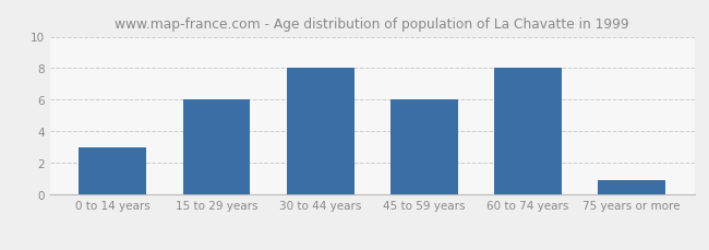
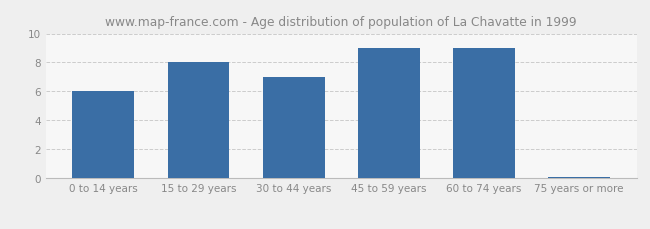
0 to 14 years: 3.0 -> 6.0
15 to 29 years: 6.0 -> 8.0
30 to 44 years: 8.0 -> 7.0
45 to 59 years: 6.0 -> 9.0
60 to 74 years: 8.0 -> 9.0
75 years or more: 0.9 -> 0.1
